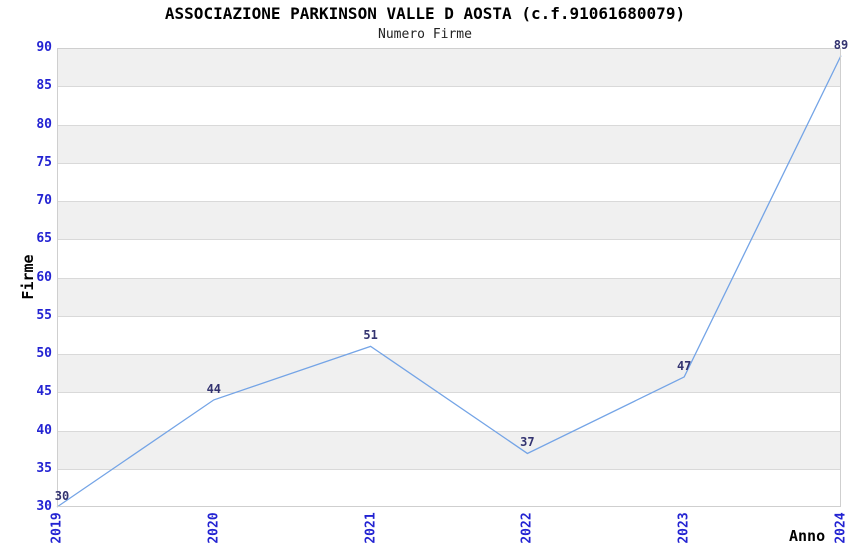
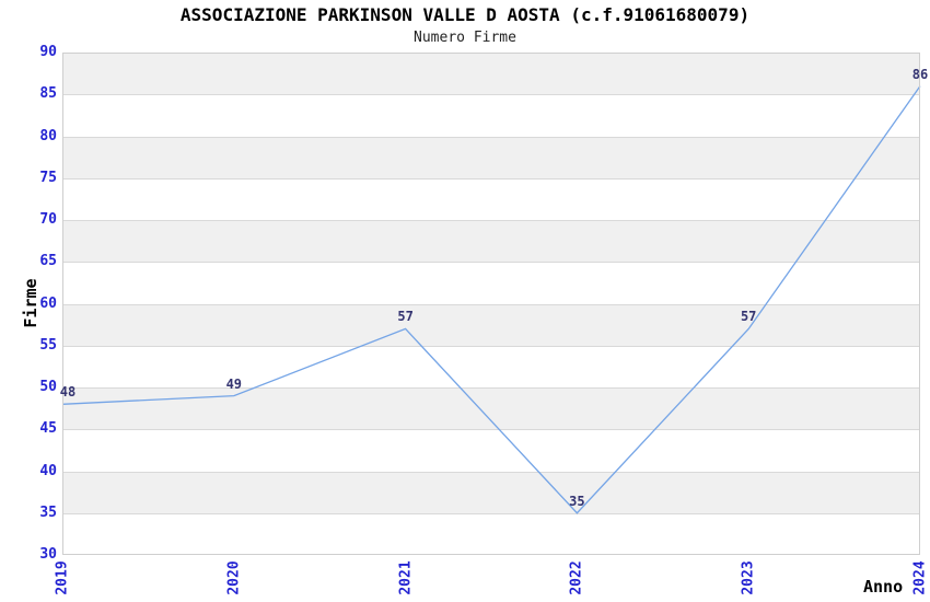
2019: 30 -> 48
2020: 44 -> 49
2021: 51 -> 57
2022: 37 -> 35
2023: 47 -> 57
2024: 89 -> 86
